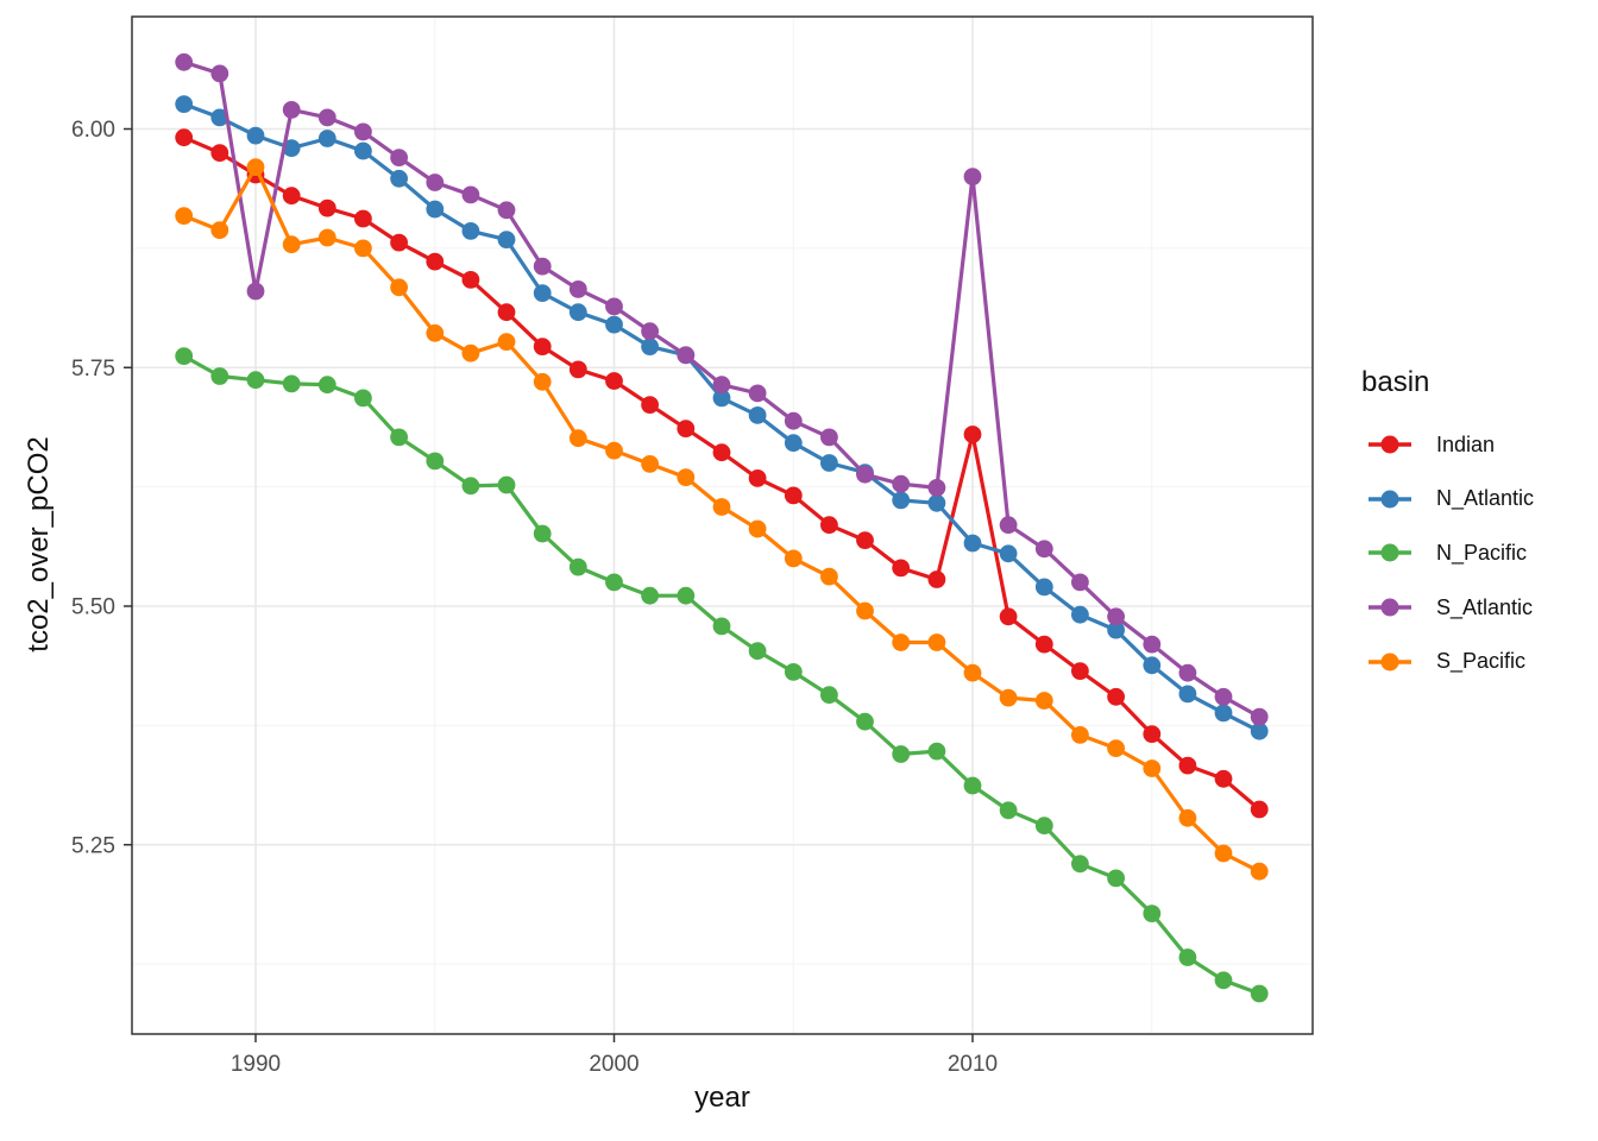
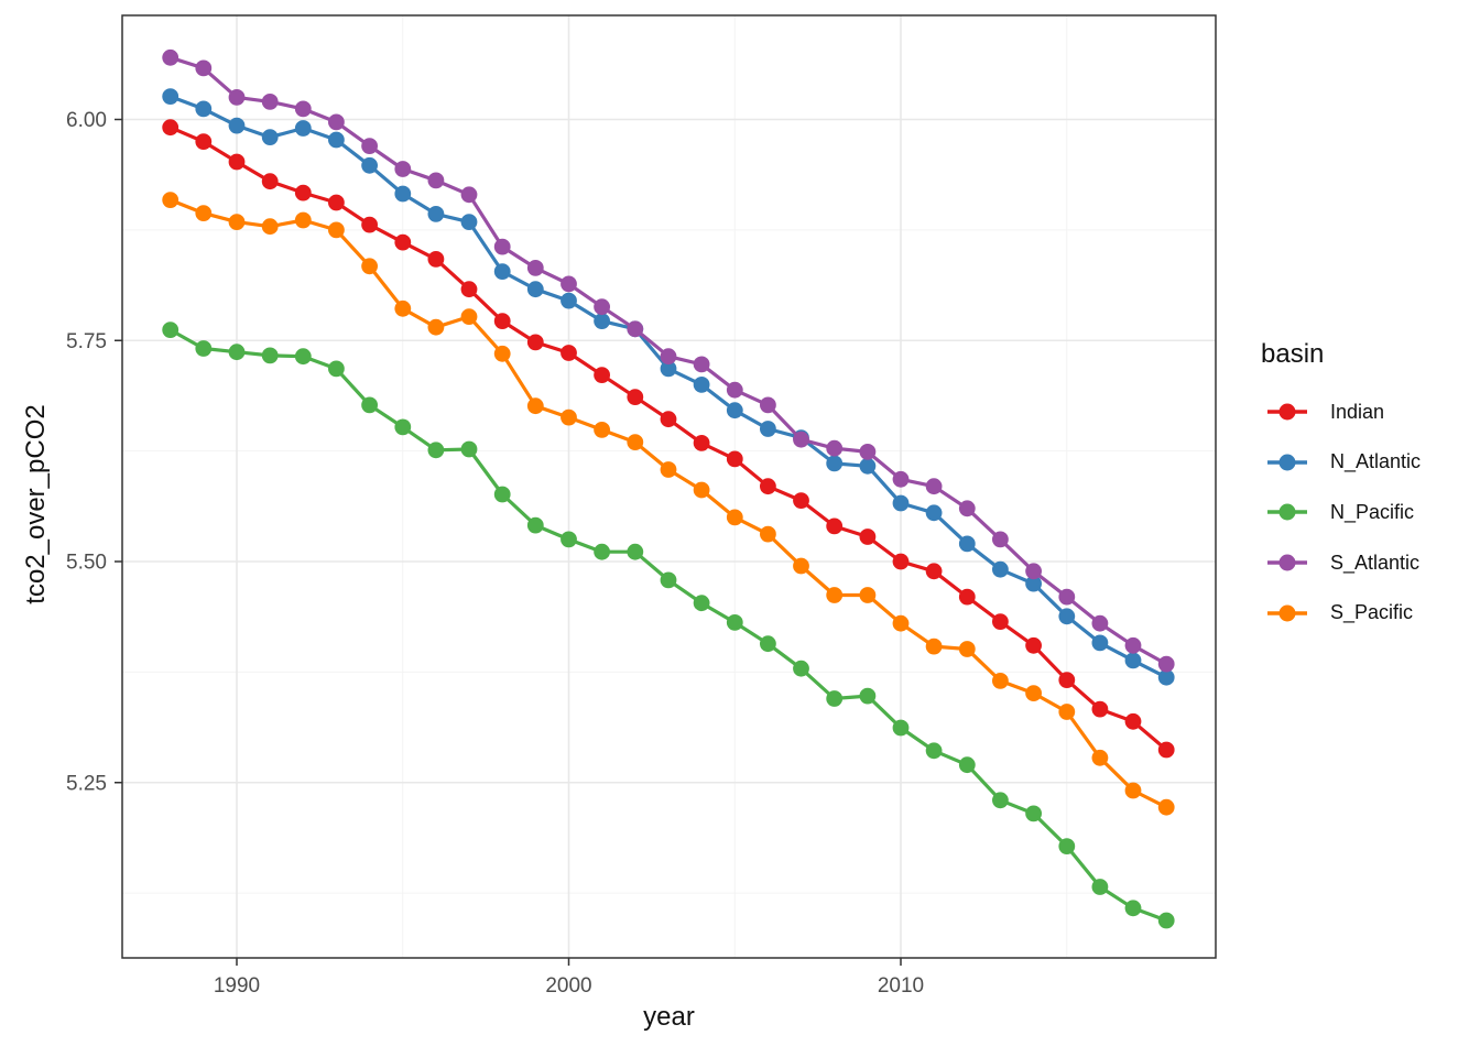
S_Atlantic/1990: 5.83 -> 6.03
S_Pacific/1990: 5.96 -> 5.88
Indian/2010: 5.68 -> 5.50
S_Atlantic/2010: 5.95 -> 5.59
